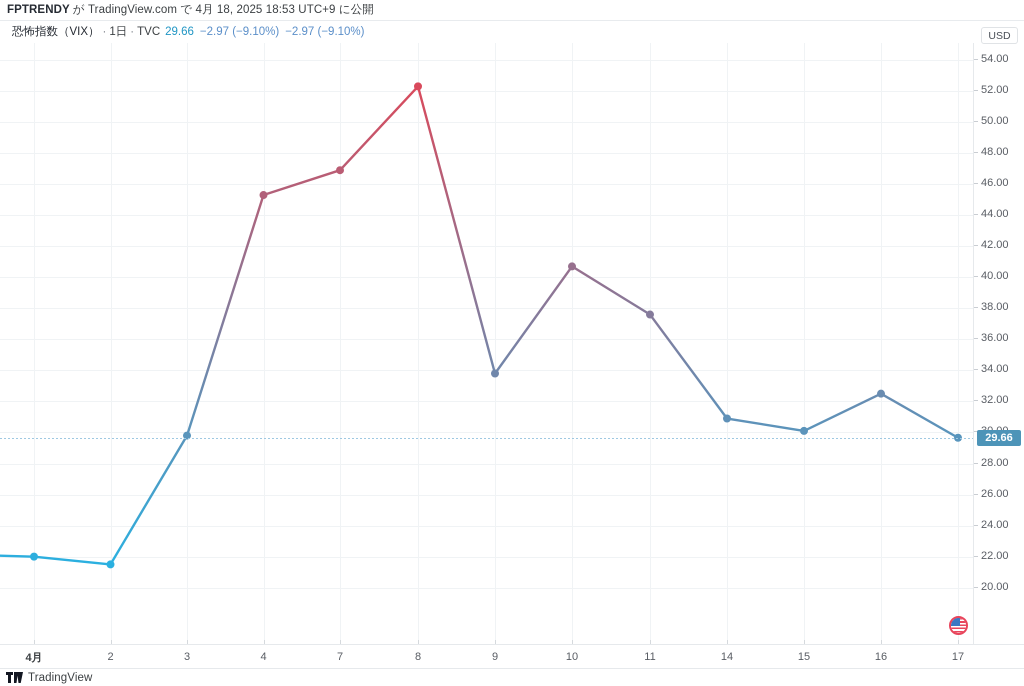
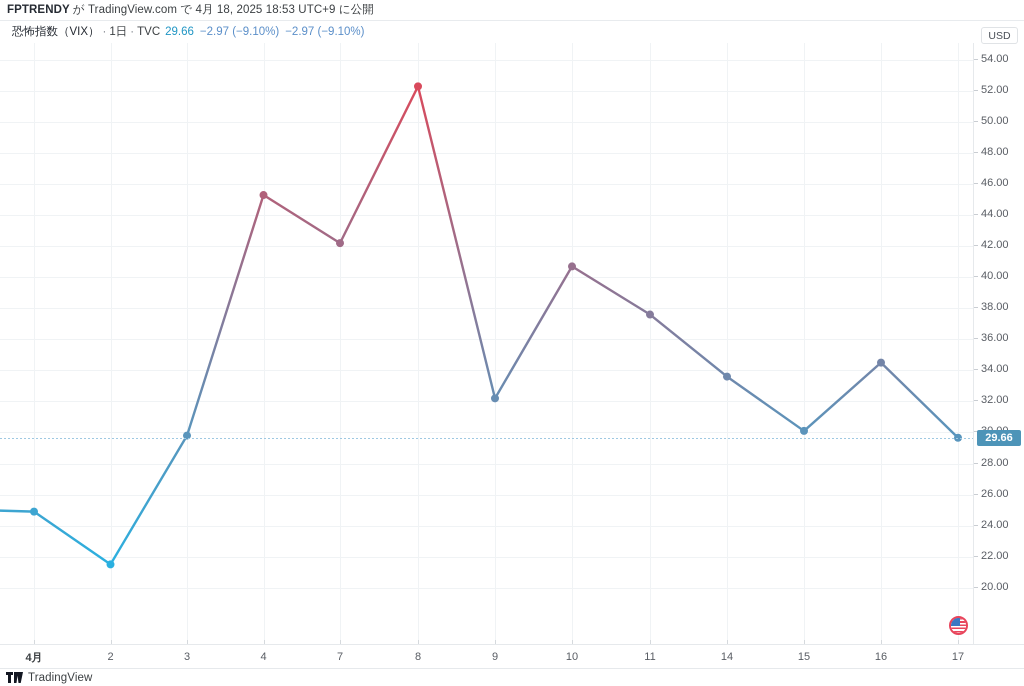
4月: 22.0 -> 24.9
7: 46.9 -> 42.2
9: 33.8 -> 32.2
14: 30.9 -> 33.6
16: 32.5 -> 34.5
